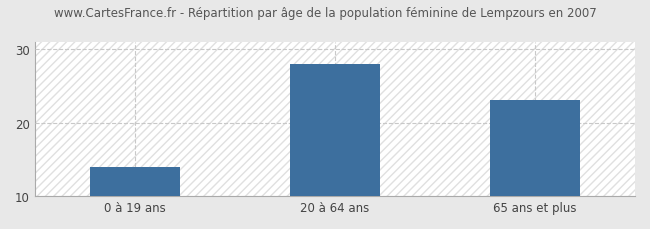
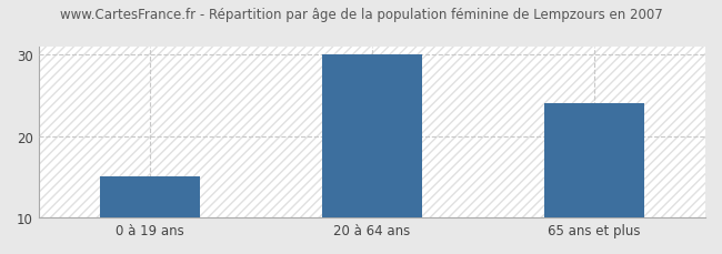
0 à 19 ans: 14 -> 15
20 à 64 ans: 28 -> 30
65 ans et plus: 23 -> 24
